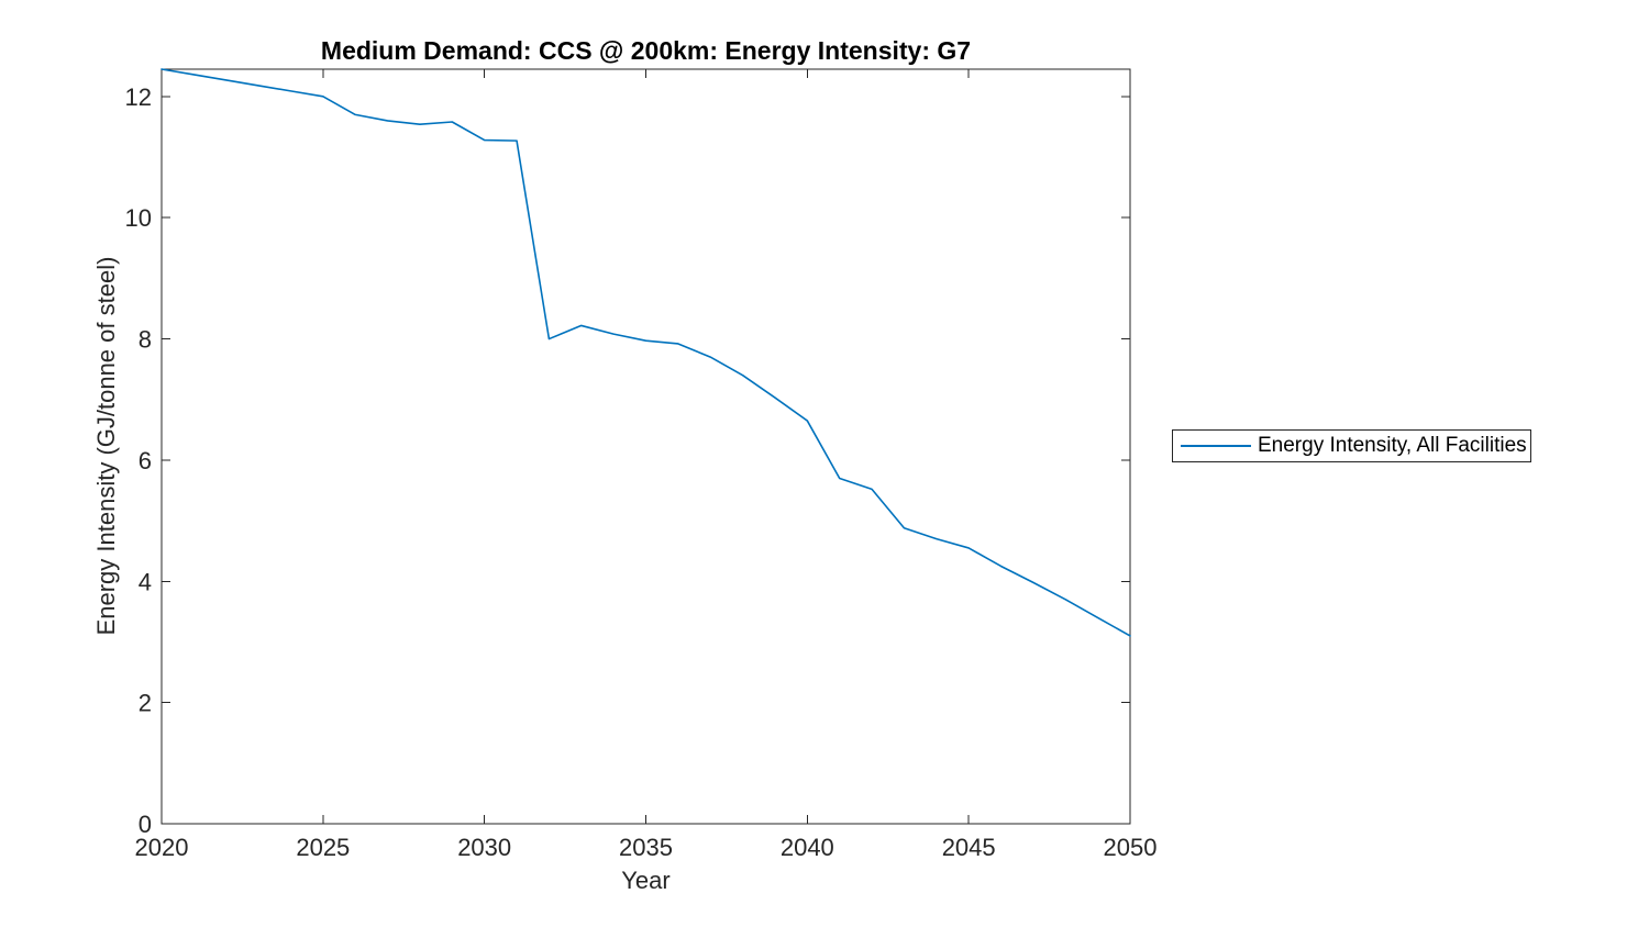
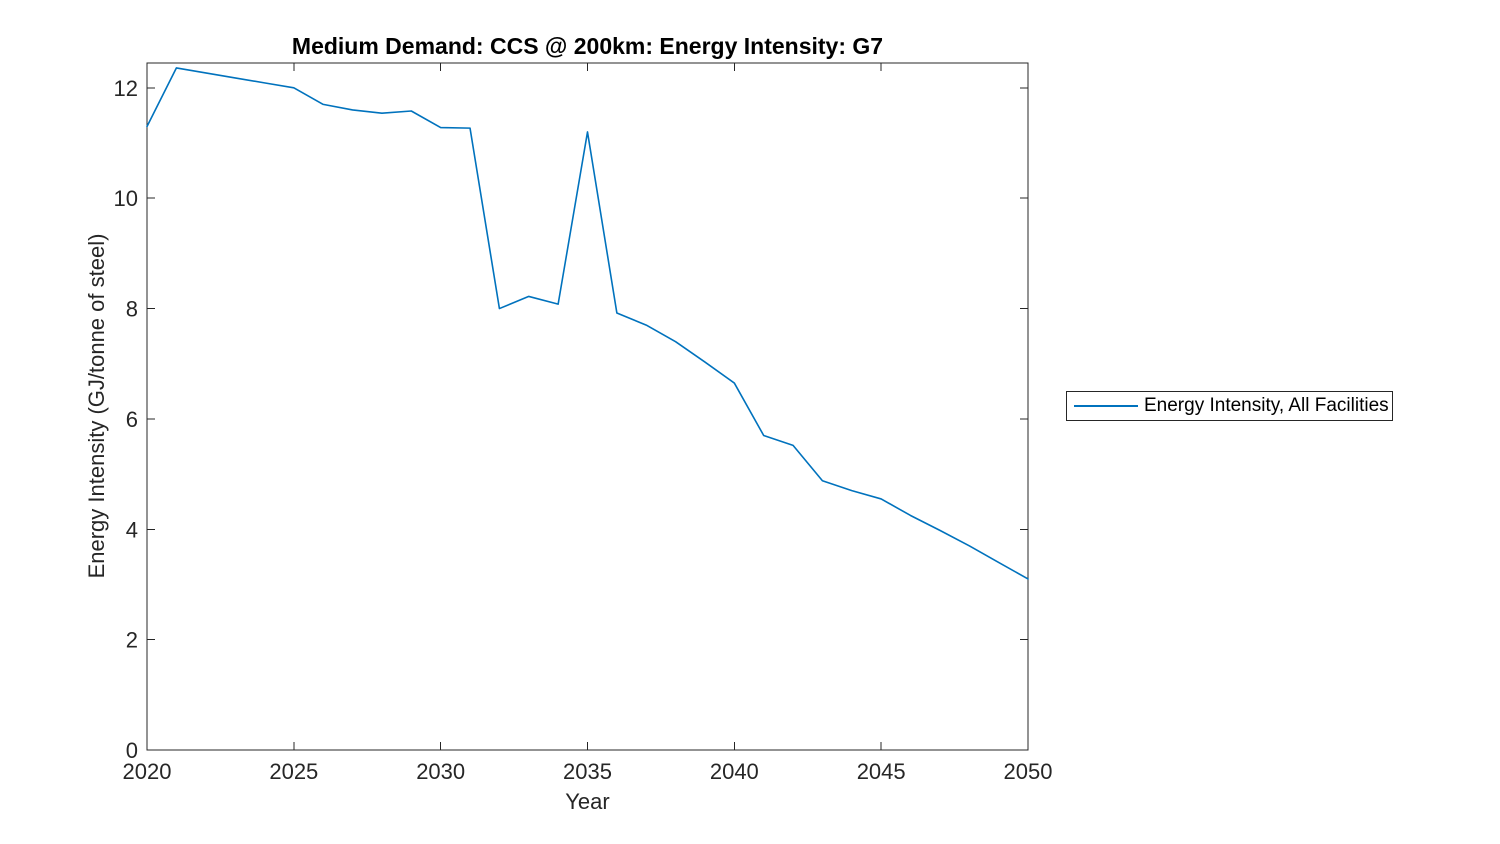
2020: 12.4 -> 11.3
2035: 8.0 -> 11.2
